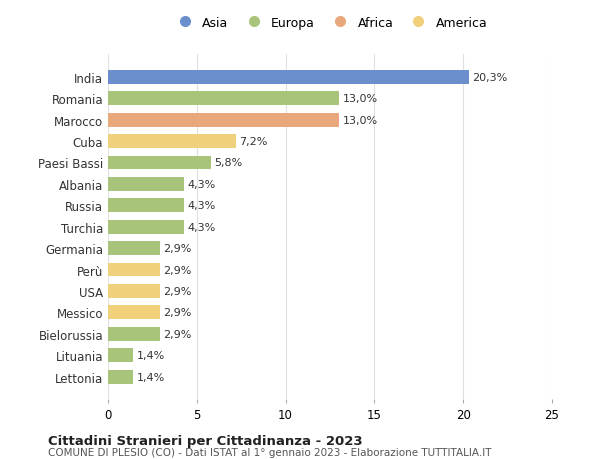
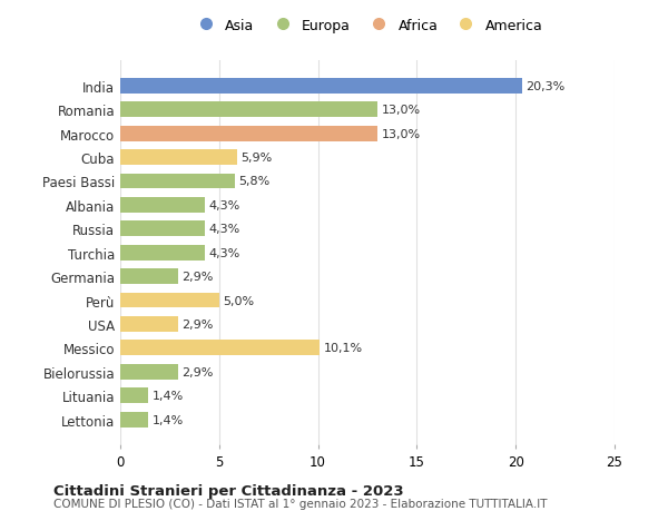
Cuba: 7,2% -> 5,9%
Perù: 2,9% -> 5,0%
Messico: 2,9% -> 10,1%
